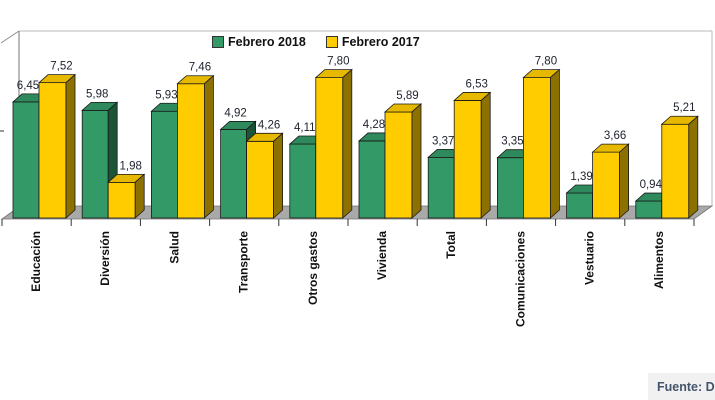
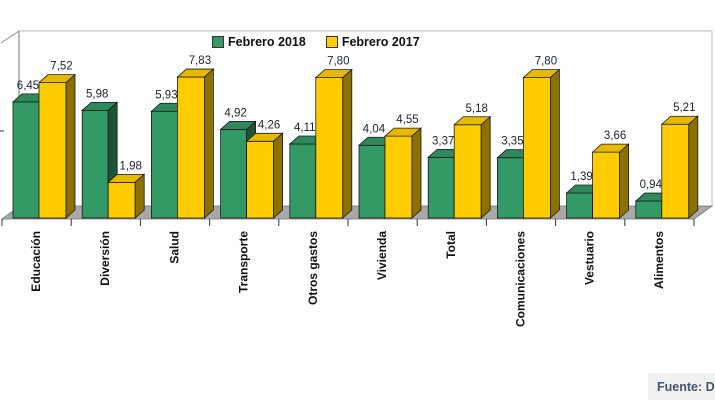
Febrero 2017/Salud: 7,46 -> 7,83
Febrero 2018/Vivienda: 4,28 -> 4,04
Febrero 2017/Vivienda: 5,89 -> 4,55
Febrero 2017/Total: 6,53 -> 5,18
